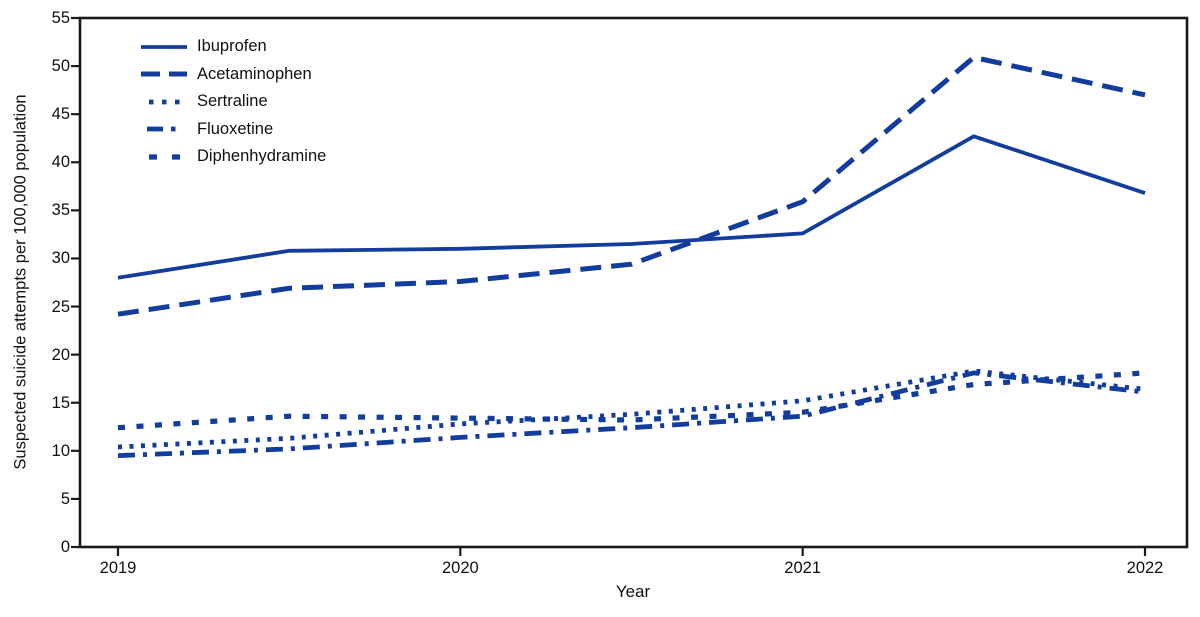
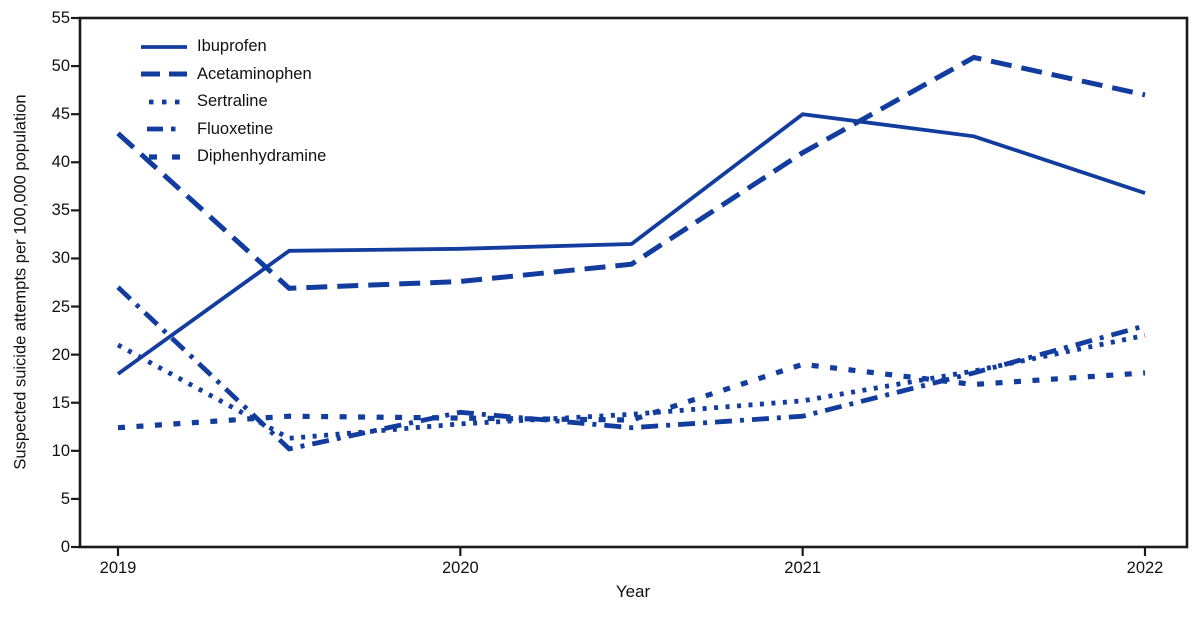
Ibuprofen/2019: 28 -> 18
Acetaminophen/2019: 24 -> 43
Sertraline/2019: 10 -> 21
Fluoxetine/2019: 10 -> 27
Fluoxetine/2020: 11 -> 14
Ibuprofen/2021: 33 -> 45
Acetaminophen/2021: 36 -> 41
Diphenhydramine/2021: 14 -> 19
Sertraline/2022: 16 -> 22
Fluoxetine/2022: 16 -> 23
